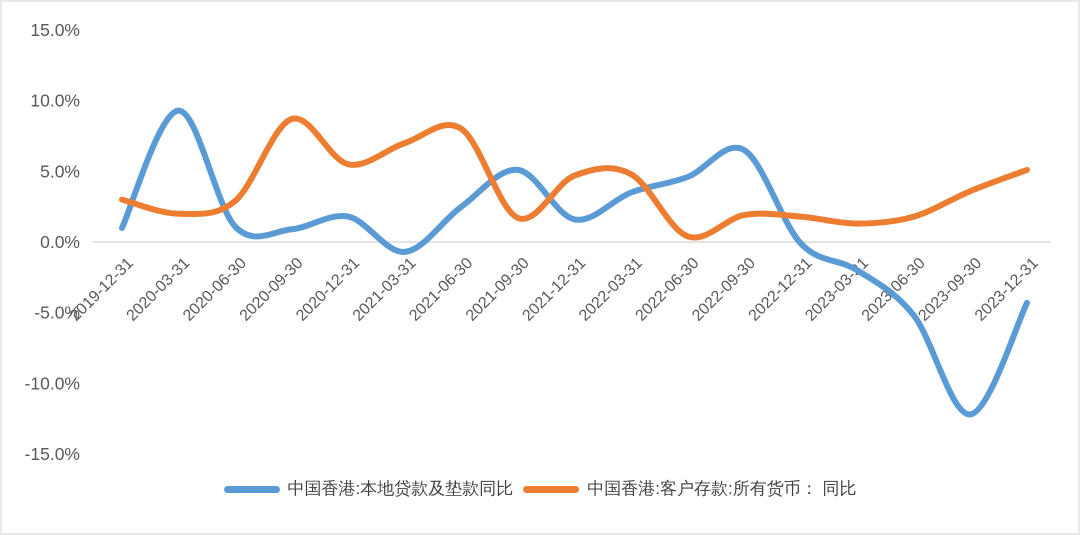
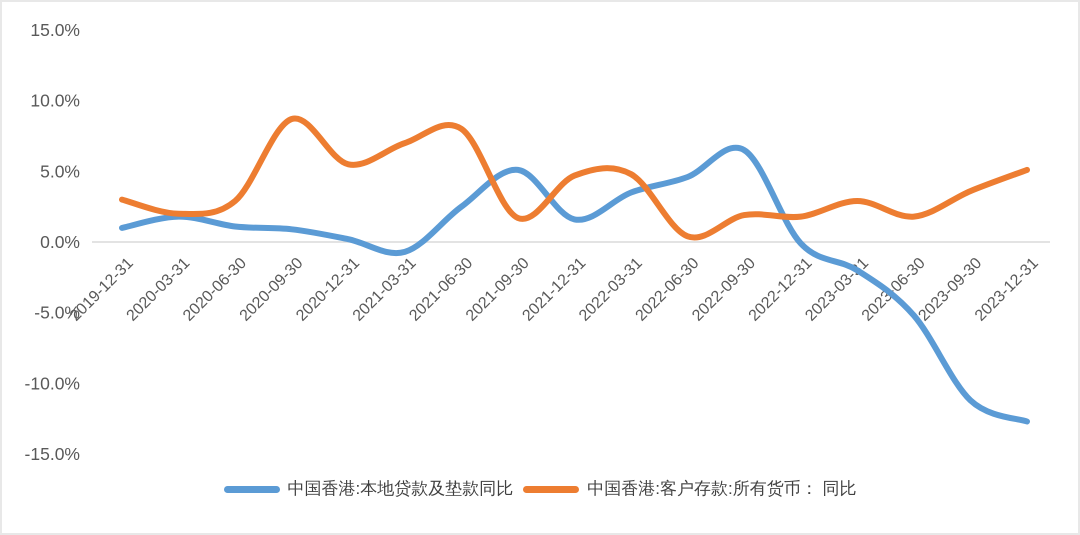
中国香港:本地贷款及垫款同比/2020-03-31: 9.3% -> 1.8%
中国香港:本地贷款及垫款同比/2020-12-31: 1.8% -> 0.2%
中国香港:客户存款:所有货币： 同比/2023-03-31: 1.3% -> 2.9%
中国香港:本地贷款及垫款同比/2023-09-30: -12.2% -> -11.2%
中国香港:本地贷款及垫款同比/2023-12-31: -4.3% -> -12.7%
